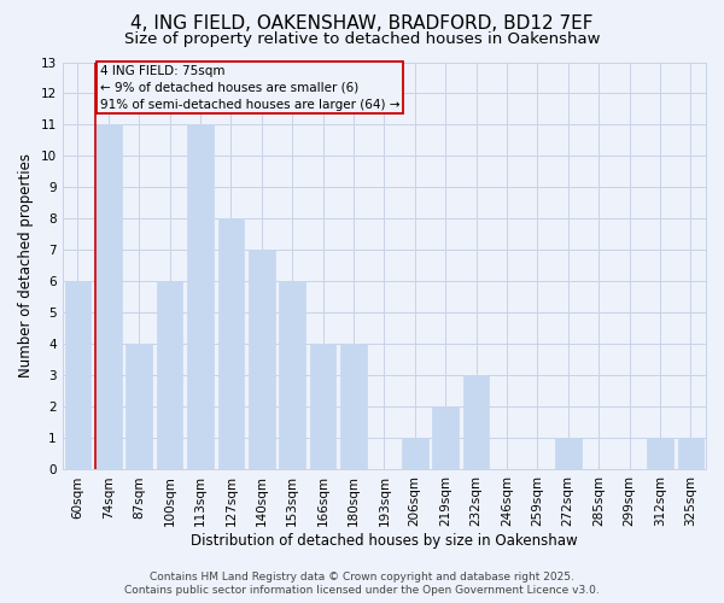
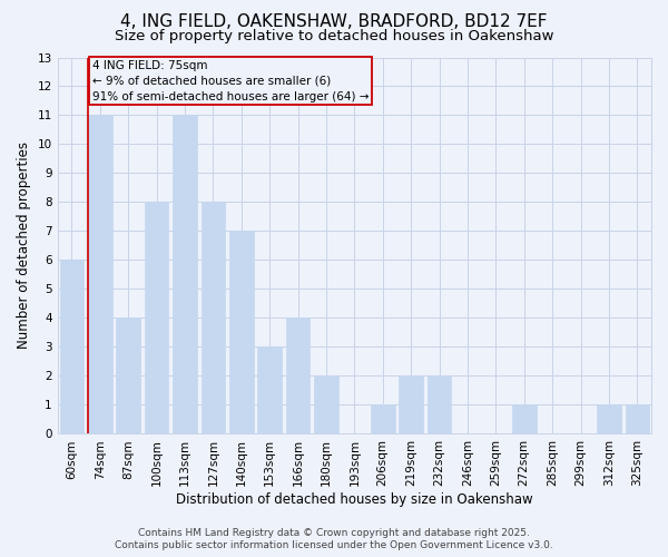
100sqm: 6 -> 8
153sqm: 6 -> 3
180sqm: 4 -> 2
232sqm: 3 -> 2
